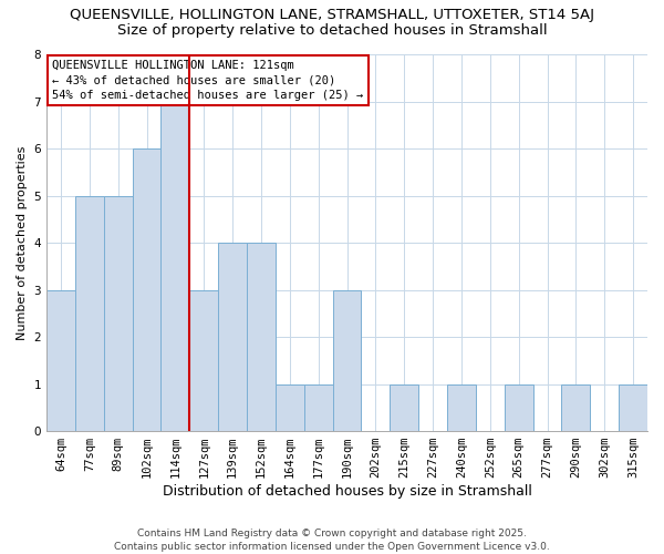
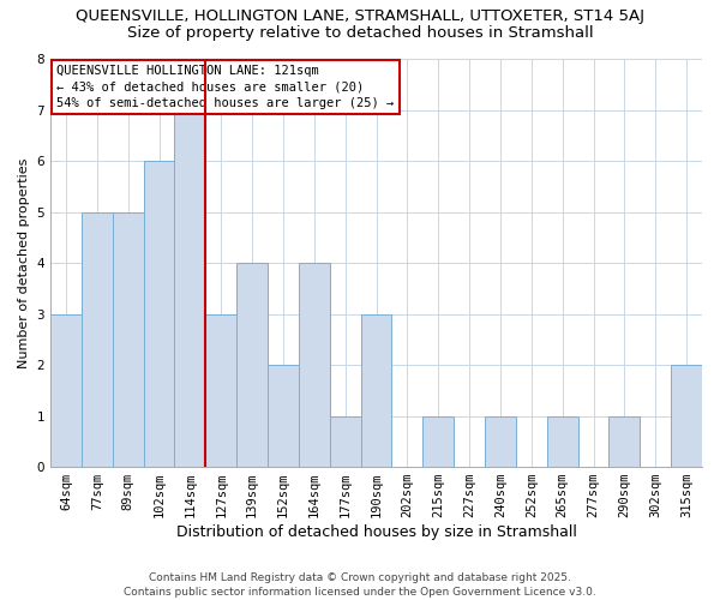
152sqm: 4 -> 2
164sqm: 1 -> 4
315sqm: 1 -> 2
